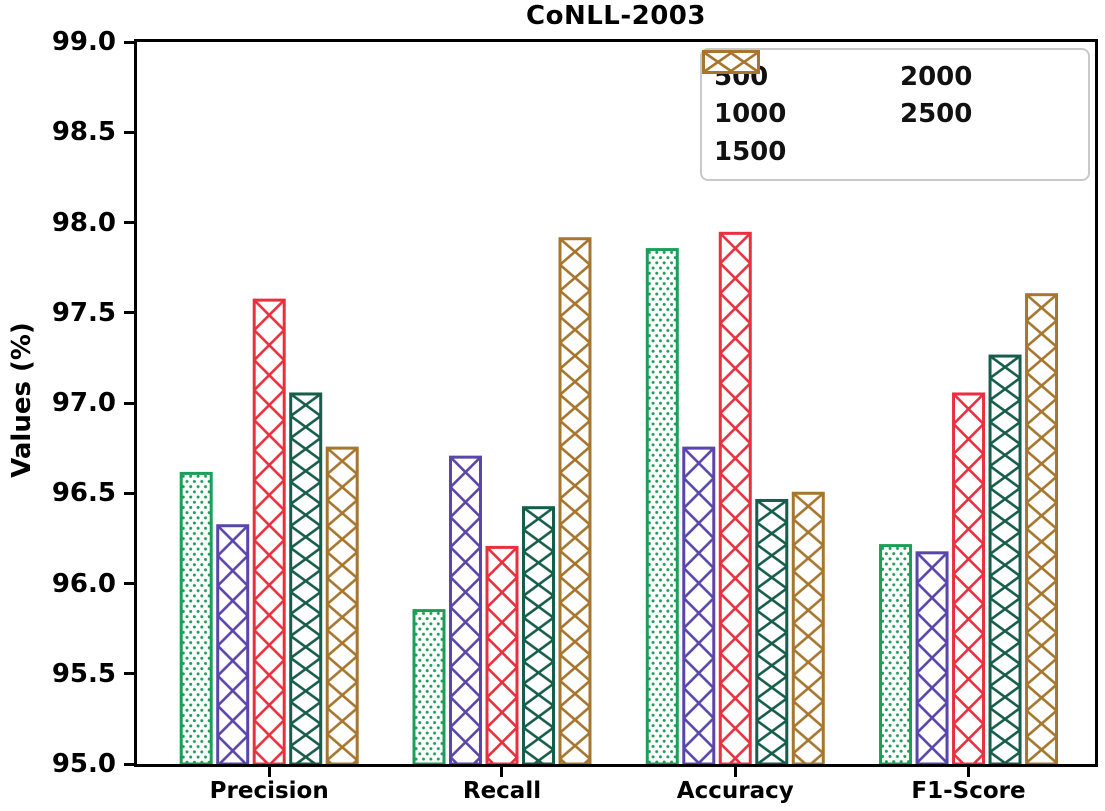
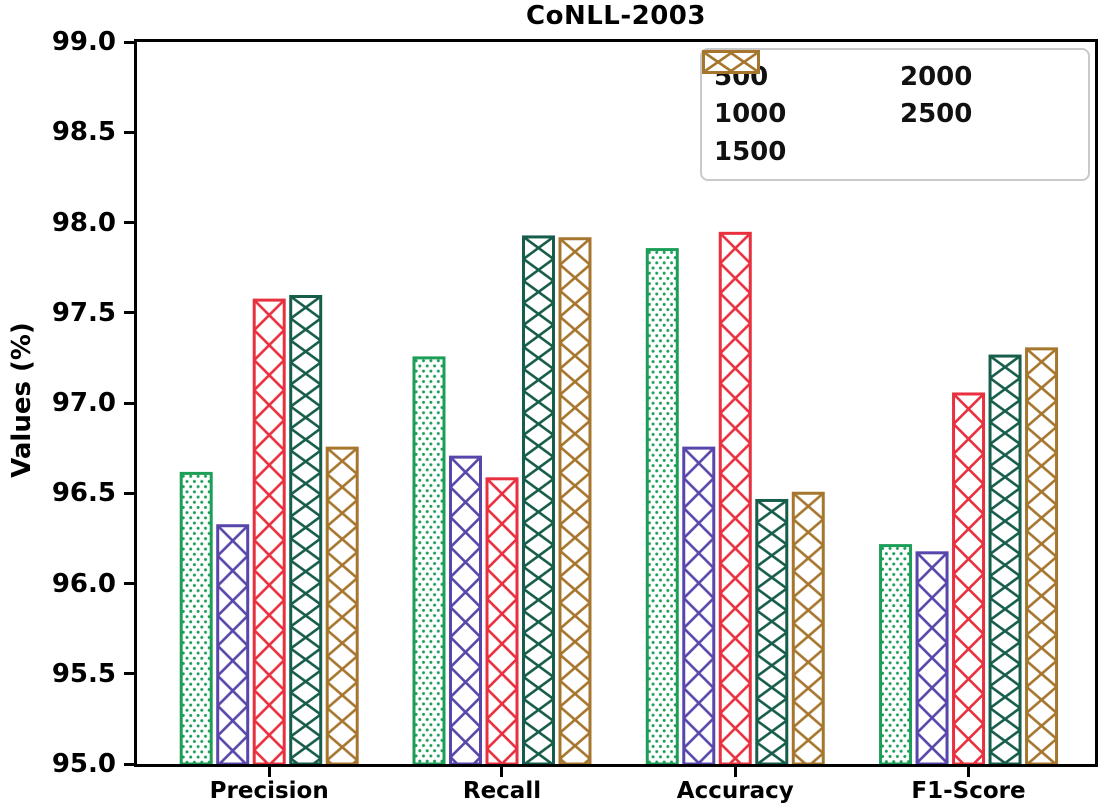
2000/Precision: 97.05 -> 97.59
500/Recall: 95.85 -> 97.25
1500/Recall: 96.20 -> 96.58
2000/Recall: 96.42 -> 97.92
2500/F1-Score: 97.60 -> 97.30
